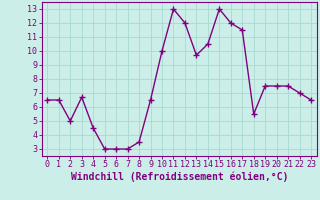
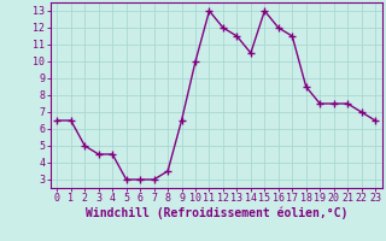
3: 6.7 -> 4.5
13: 9.7 -> 11.5
18: 5.5 -> 8.5
